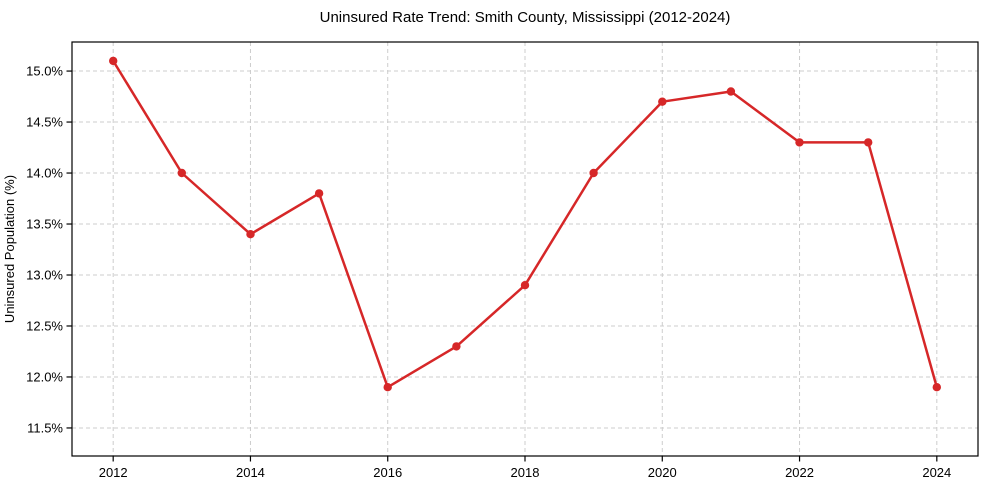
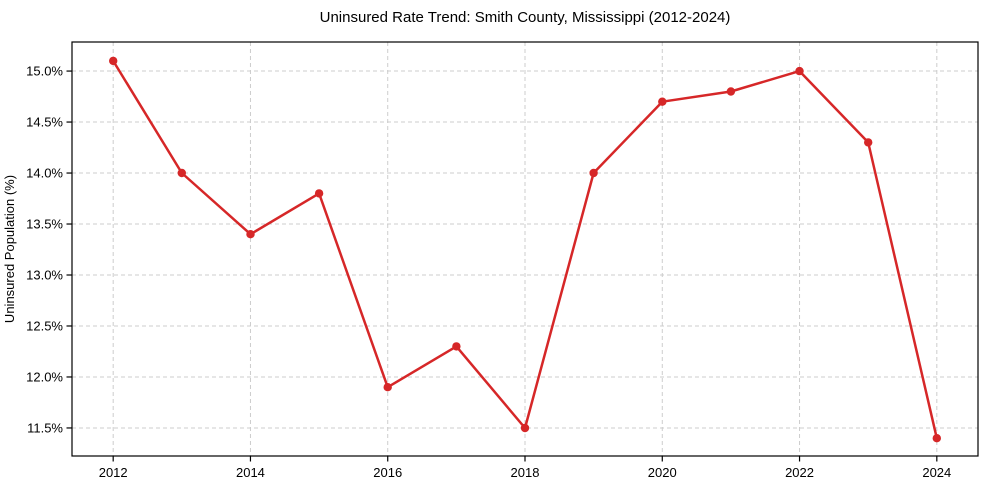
2018: 12.9% -> 11.5%
2022: 14.3% -> 15.0%
2024: 11.9% -> 11.4%
